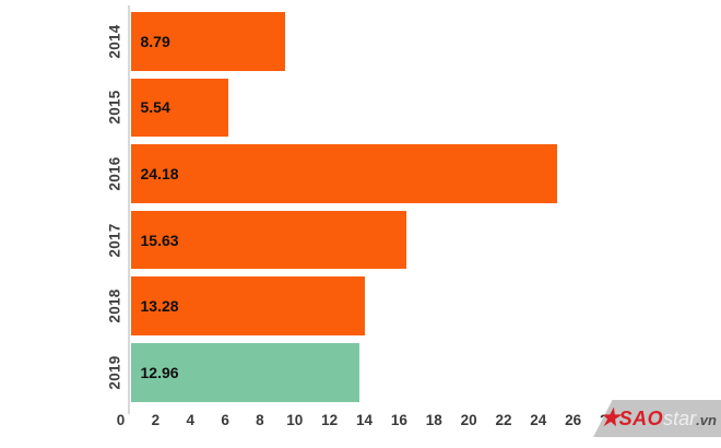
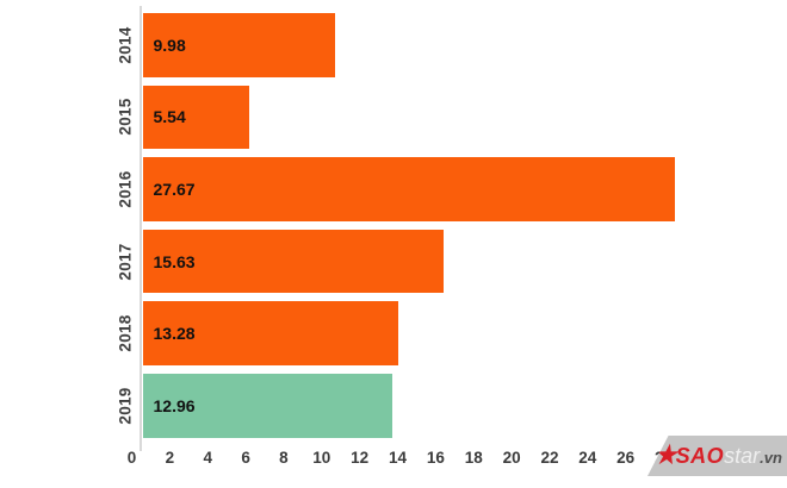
2014: 8.79 -> 9.98
2016: 24.18 -> 27.67
